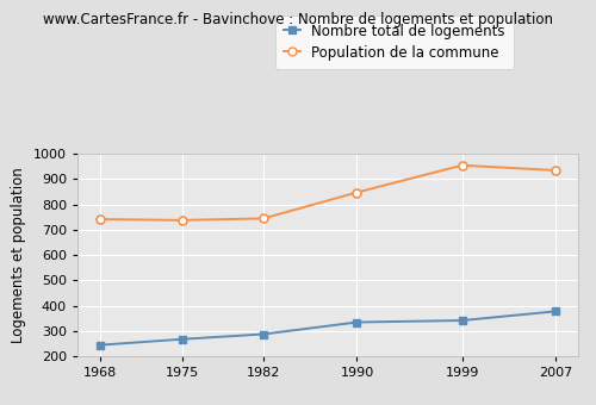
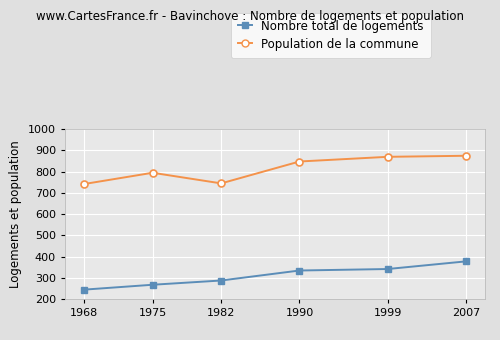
Population de la commune/1975: 738 -> 795
Population de la commune/1999: 955 -> 870
Population de la commune/2007: 935 -> 875
